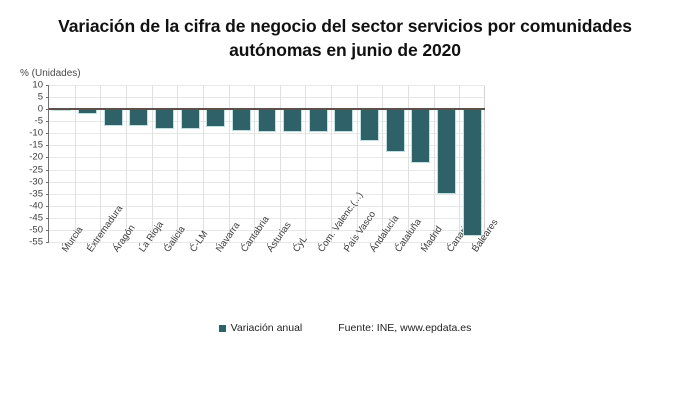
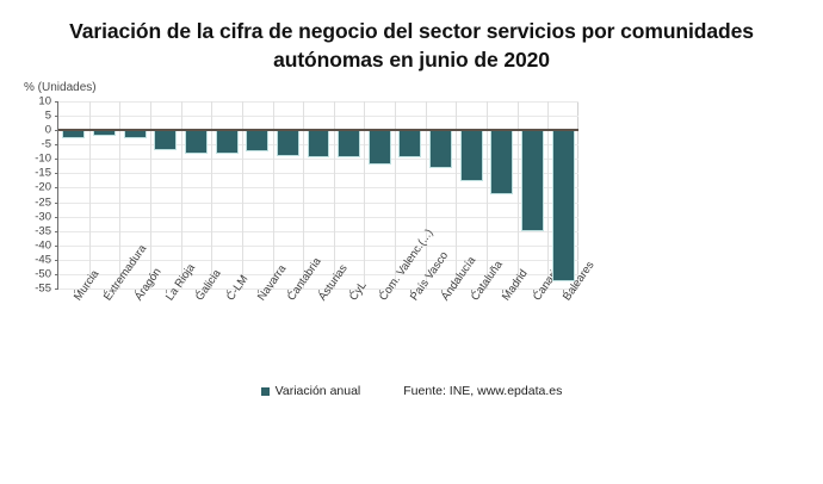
Murcia: -1 -> -3
Aragón: -7 -> -3
Com. Valenc.(...): -9 -> -12
